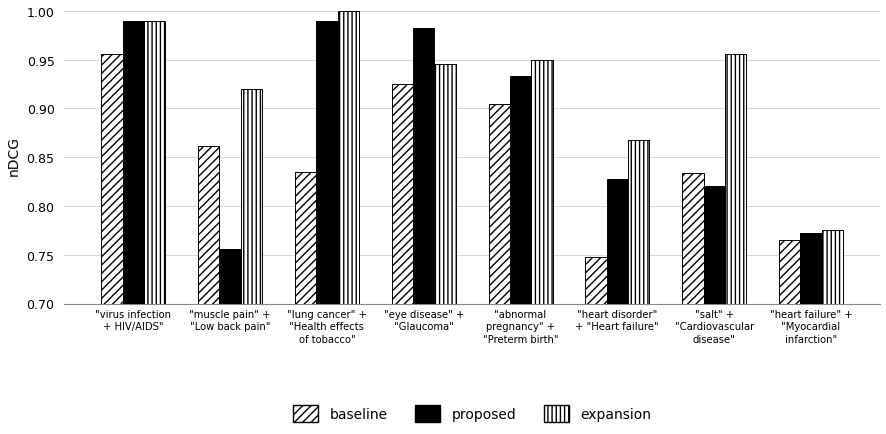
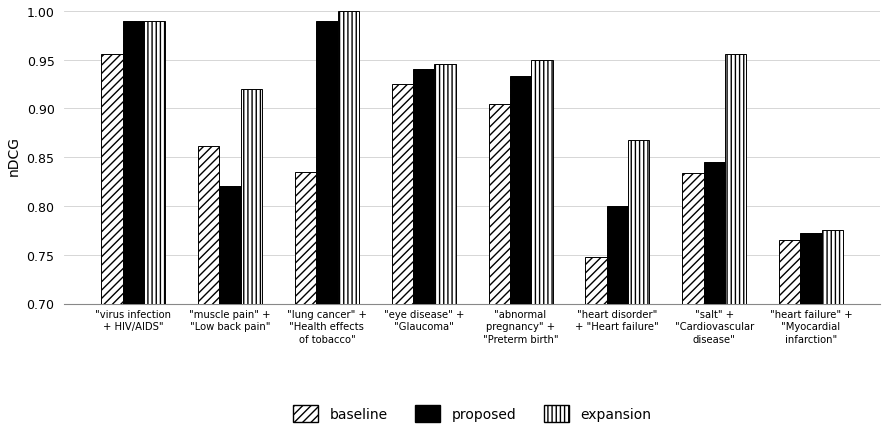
proposed/"muscle pain" + "Low back pain": 0.756 -> 0.820
proposed/"eye disease" + "Glaucoma": 0.982 -> 0.940
proposed/"heart disorder" + "Heart failure": 0.828 -> 0.800
proposed/"salt" + "Cardiovascular disease": 0.820 -> 0.845
